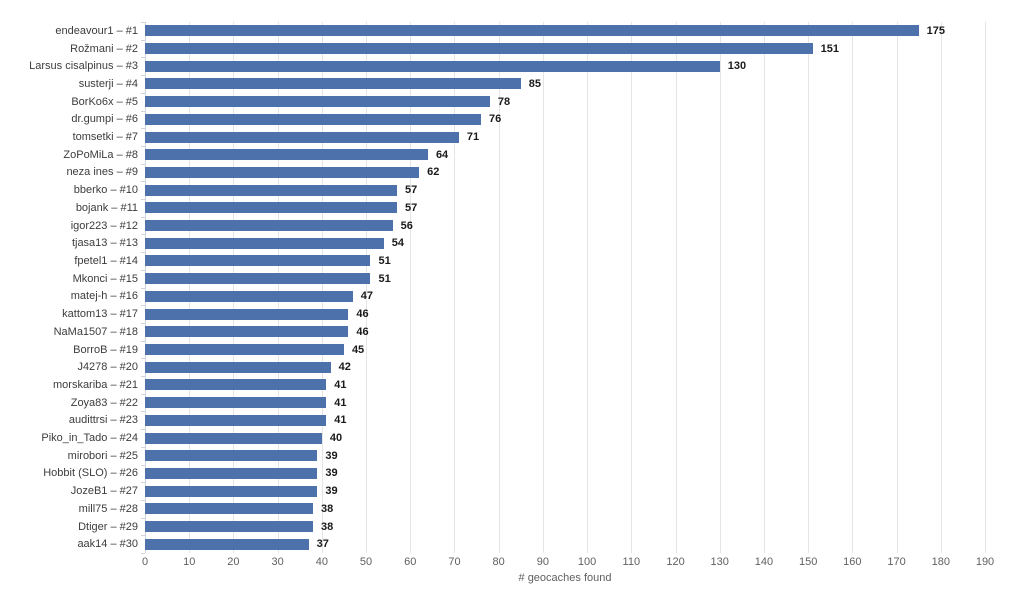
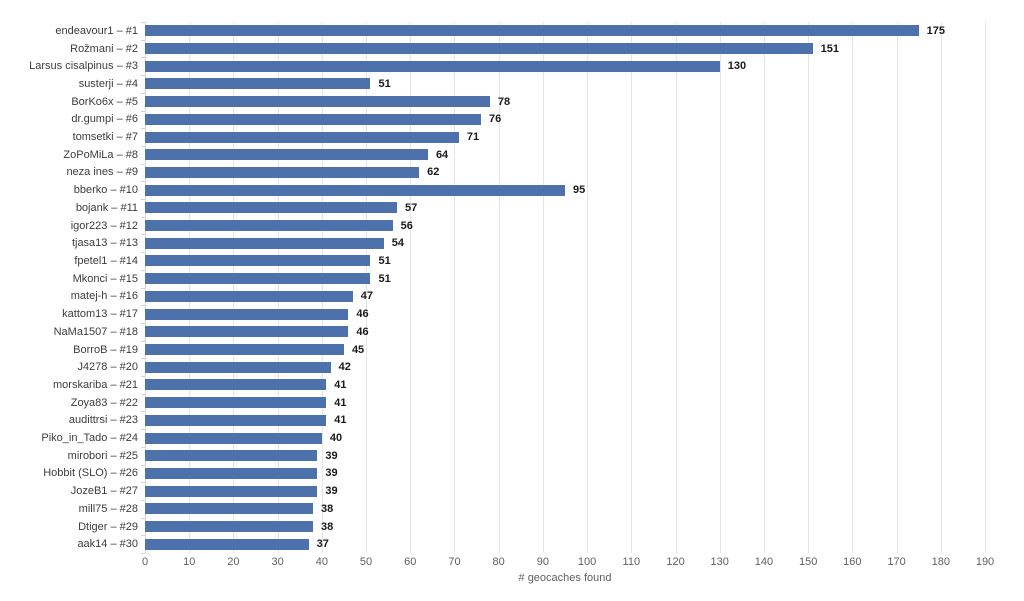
susterji – #4: 85 -> 51
bberko – #10: 57 -> 95
